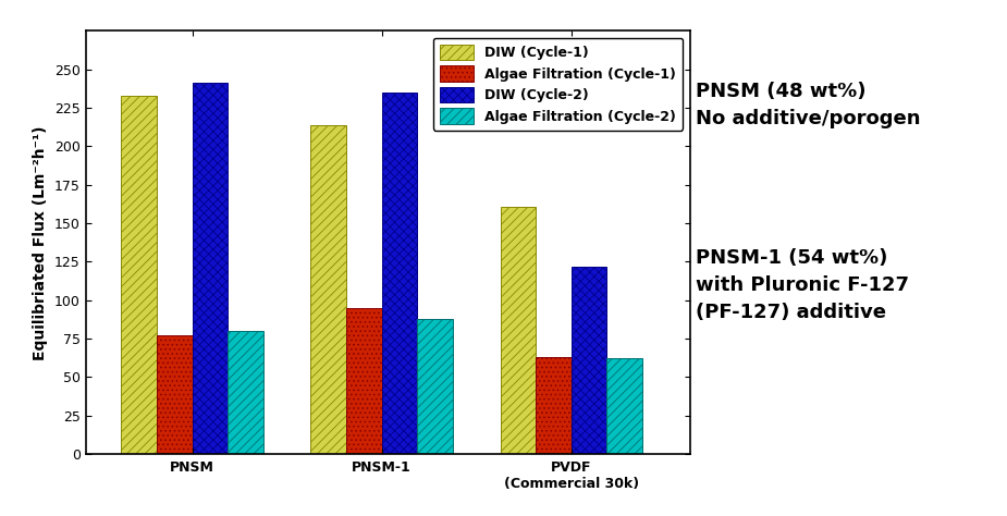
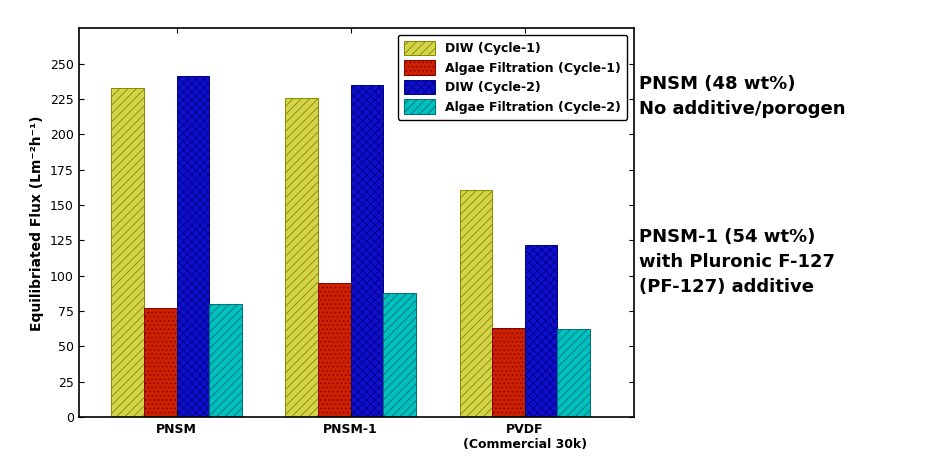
DIW (Cycle-1)/PNSM-1: 214 -> 226
